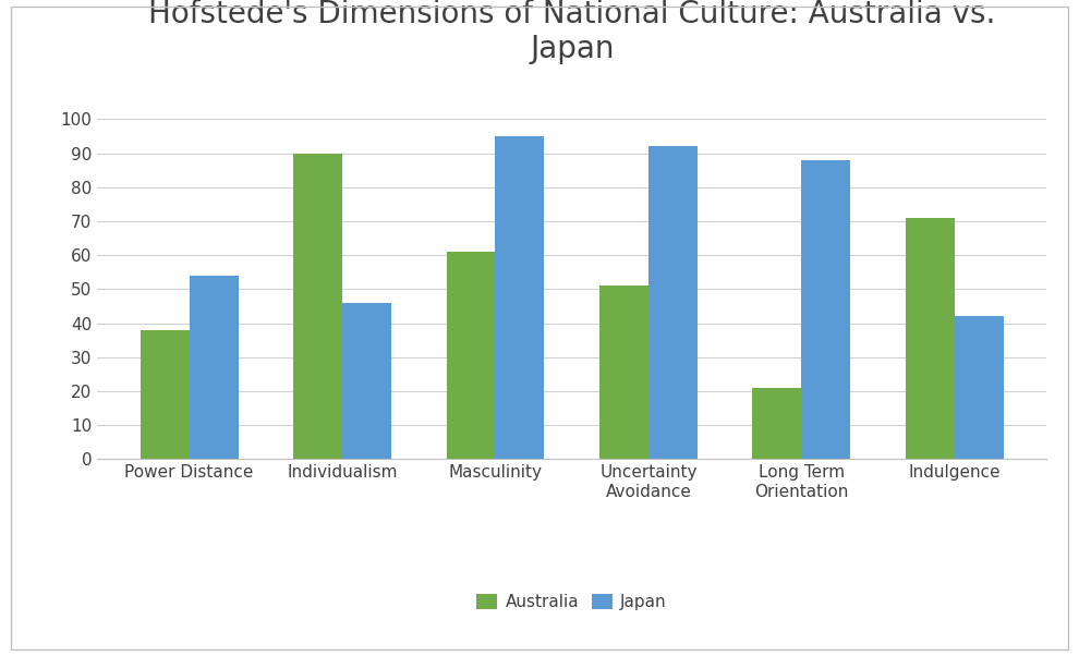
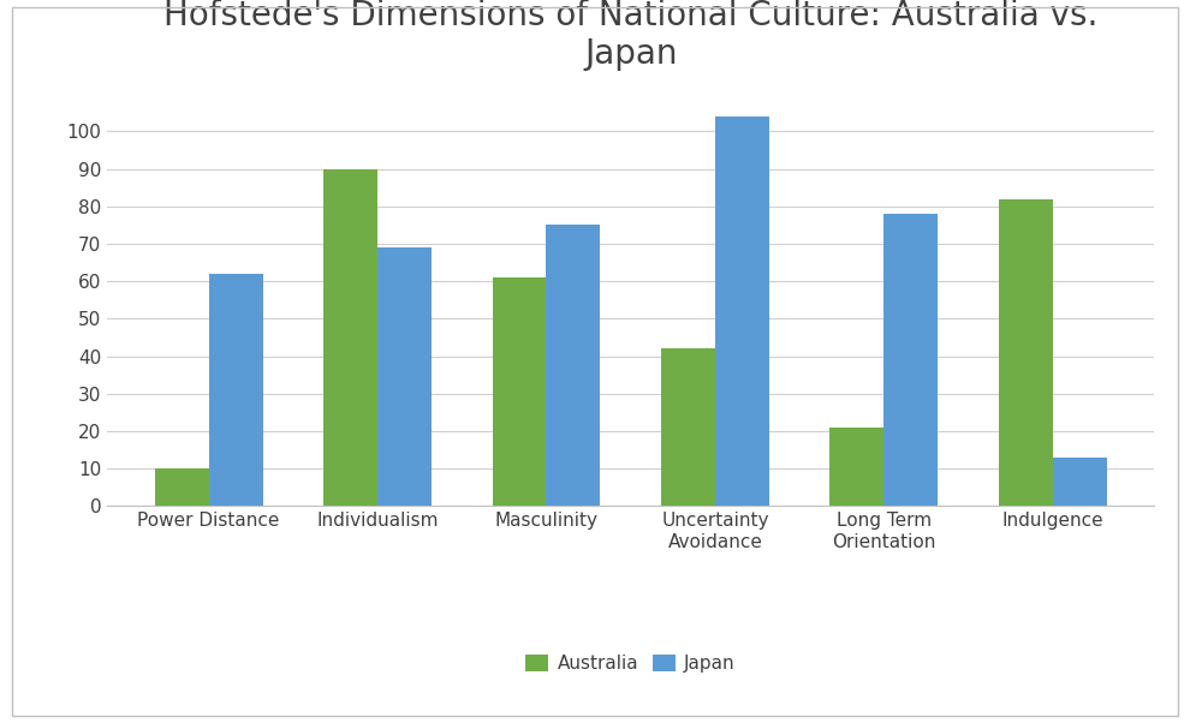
Australia/Power Distance: 38 -> 10
Japan/Power Distance: 54 -> 62
Japan/Individualism: 46 -> 69
Japan/Masculinity: 95 -> 75
Australia/Uncertainty Avoidance: 51 -> 42
Japan/Uncertainty Avoidance: 92 -> 104
Japan/Long Term Orientation: 88 -> 78
Australia/Indulgence: 71 -> 82
Japan/Indulgence: 42 -> 13
